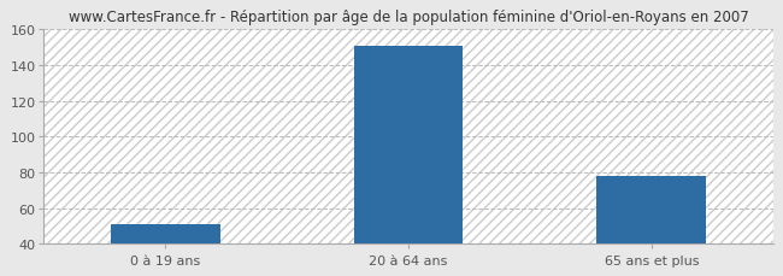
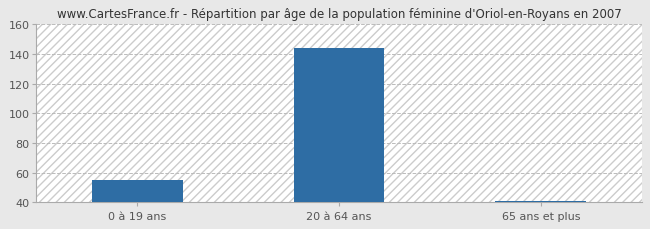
0 à 19 ans: 51 -> 55
20 à 64 ans: 151 -> 144
65 ans et plus: 78 -> 41
